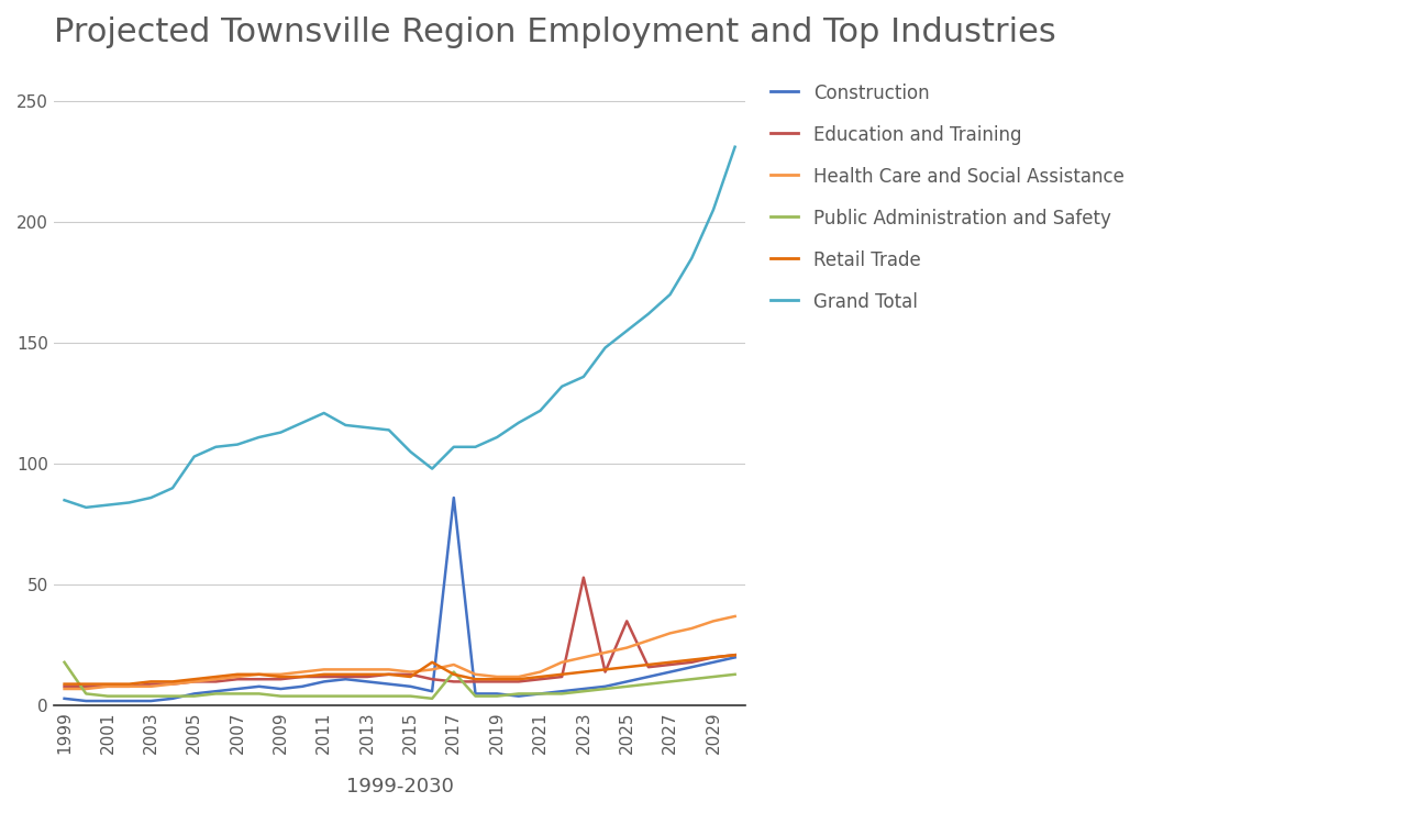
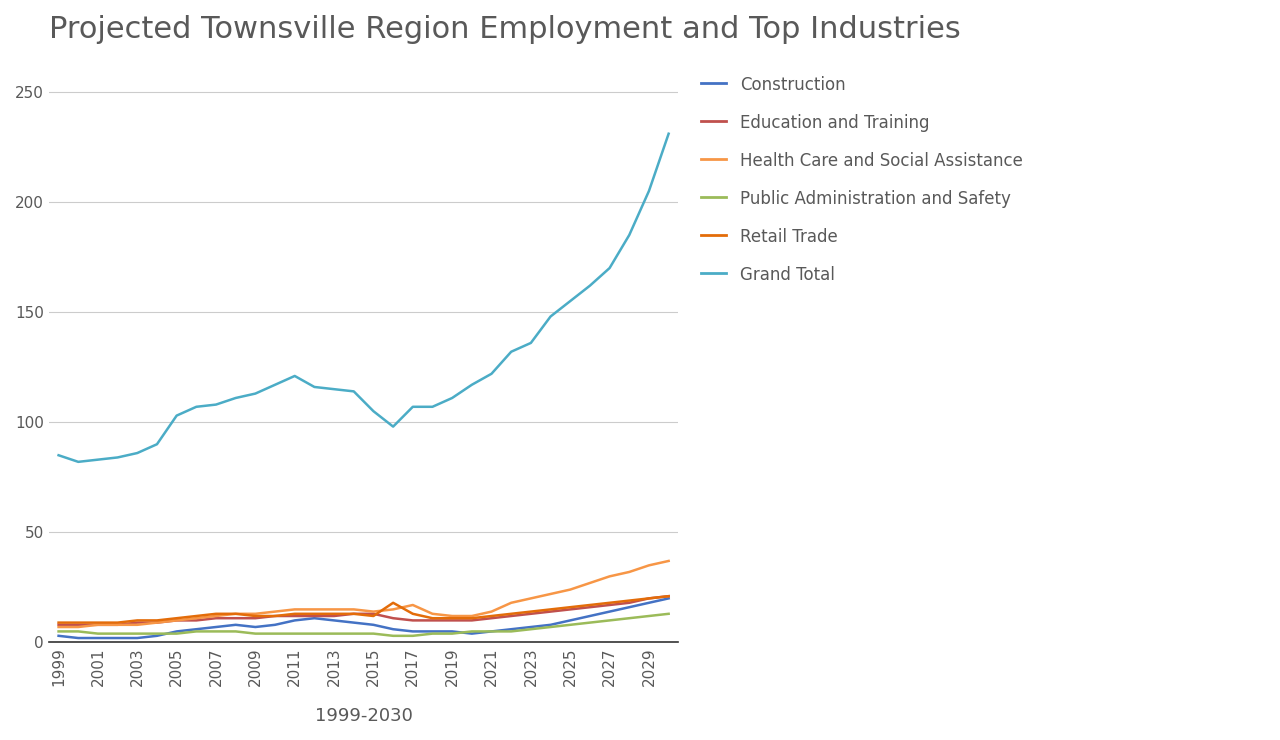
Public Administration and Safety/1999: 18 -> 5
Construction/2017: 86 -> 5
Public Administration and Safety/2017: 14 -> 3
Education and Training/2023: 53 -> 13
Education and Training/2025: 35 -> 15
